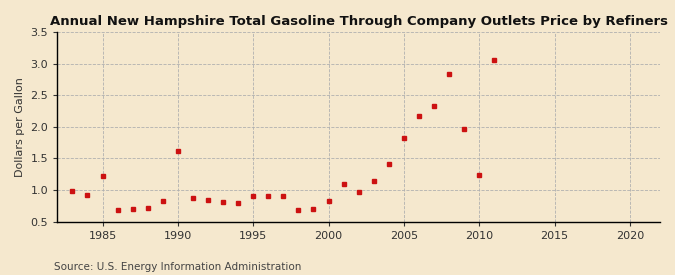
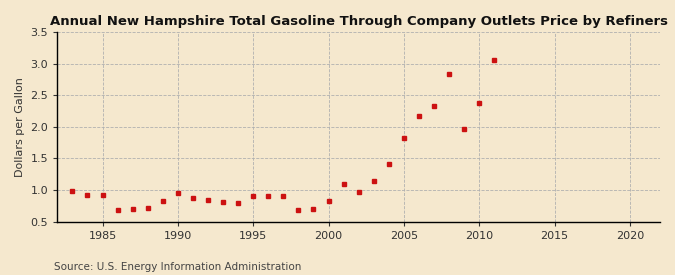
1985: 1.22 -> 0.93
1990: 1.62 -> 0.95
2010: 1.24 -> 2.37
